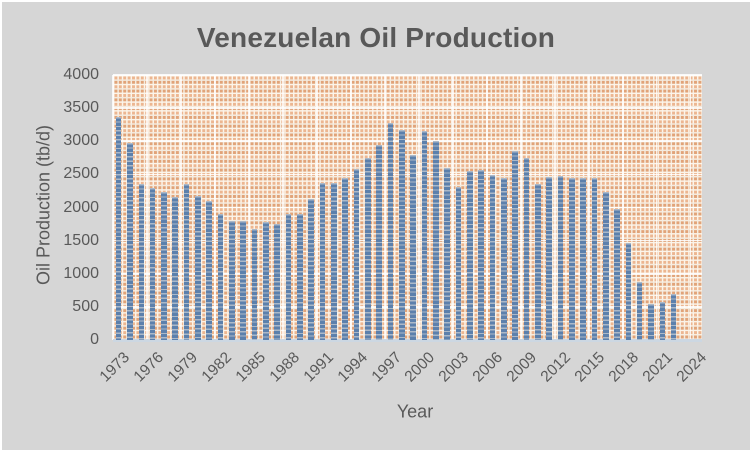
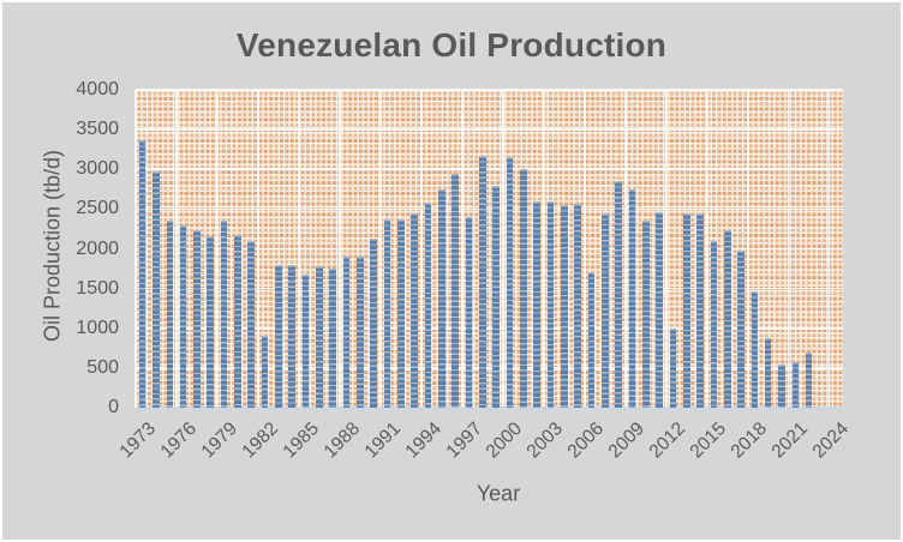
1982: 1900 -> 900
1997: 3300 -> 2400
2003: 2300 -> 2600
2006: 2500 -> 1700
2012: 2500 -> 1000
2015: 2400 -> 2100
